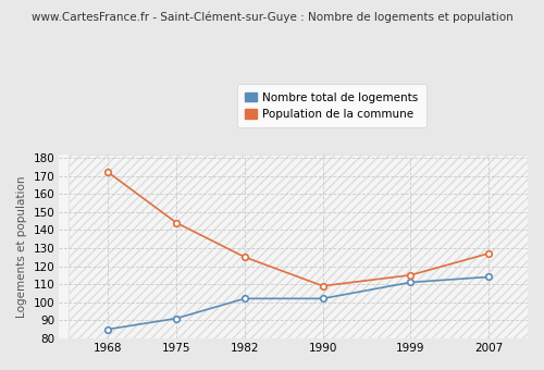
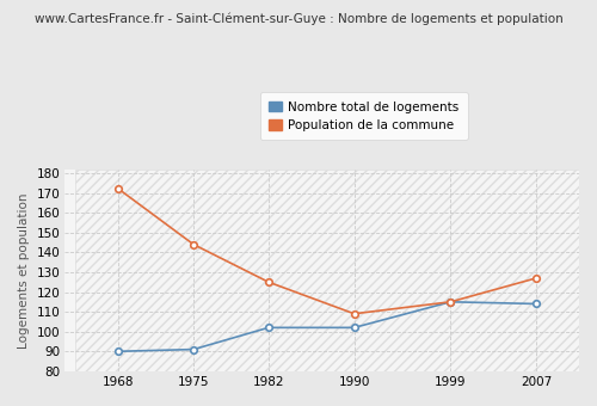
Nombre total de logements/1968: 85 -> 90
Nombre total de logements/1999: 111 -> 115
